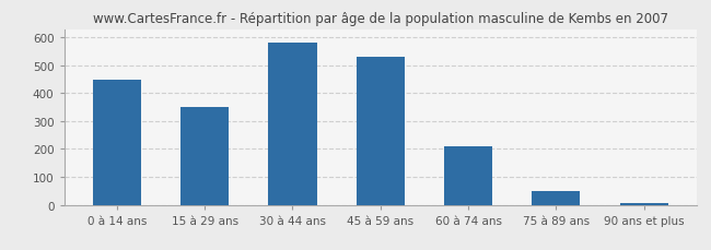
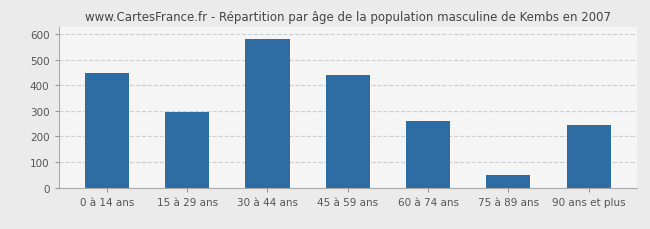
15 à 29 ans: 350 -> 295
45 à 59 ans: 530 -> 440
60 à 74 ans: 210 -> 260
90 ans et plus: 8 -> 245
